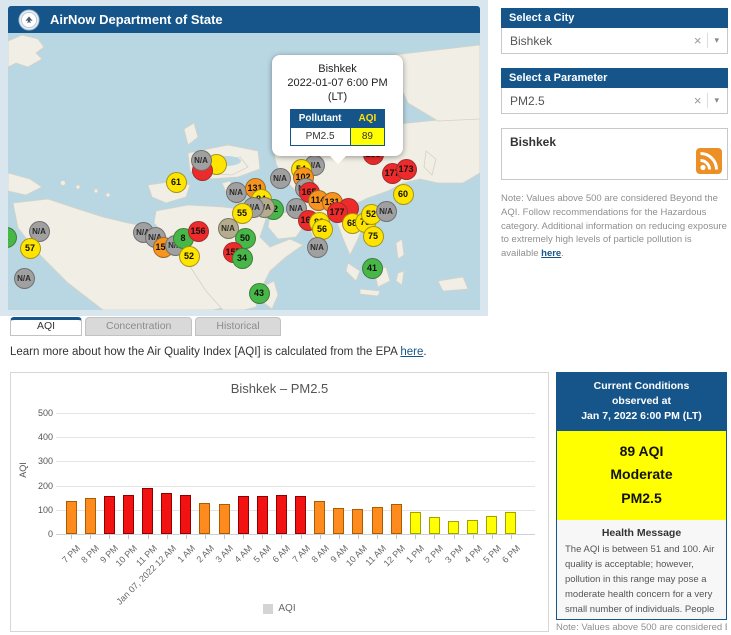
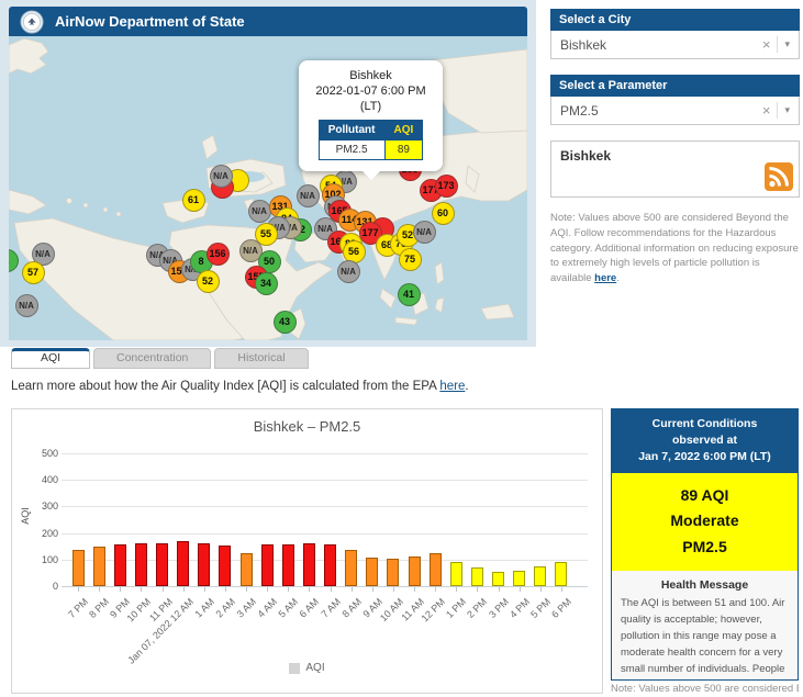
11 PM: 190 -> 160
2 AM: 130 -> 150
